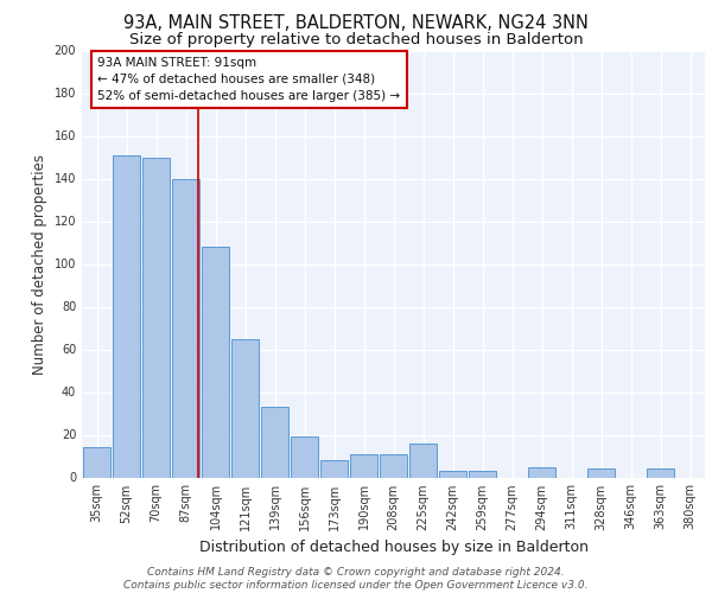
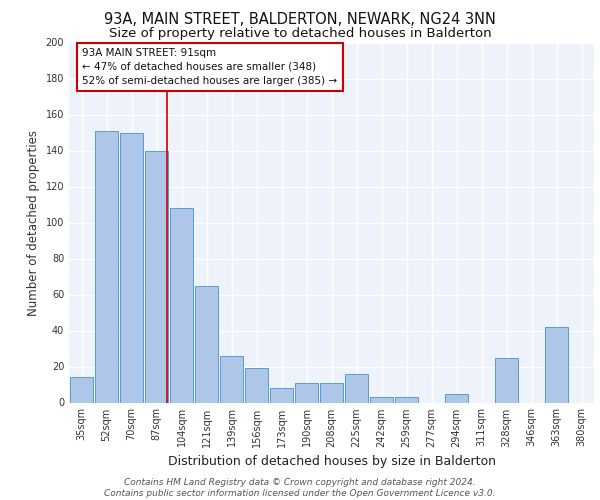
139sqm: 33 -> 26
328sqm: 4 -> 25
363sqm: 4 -> 42
